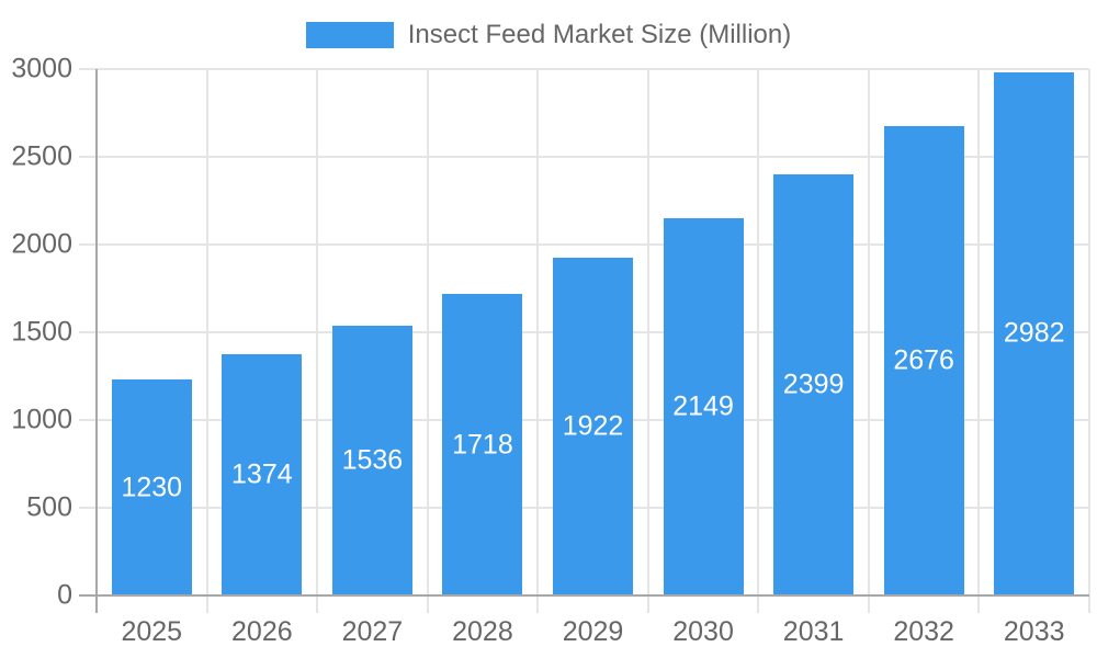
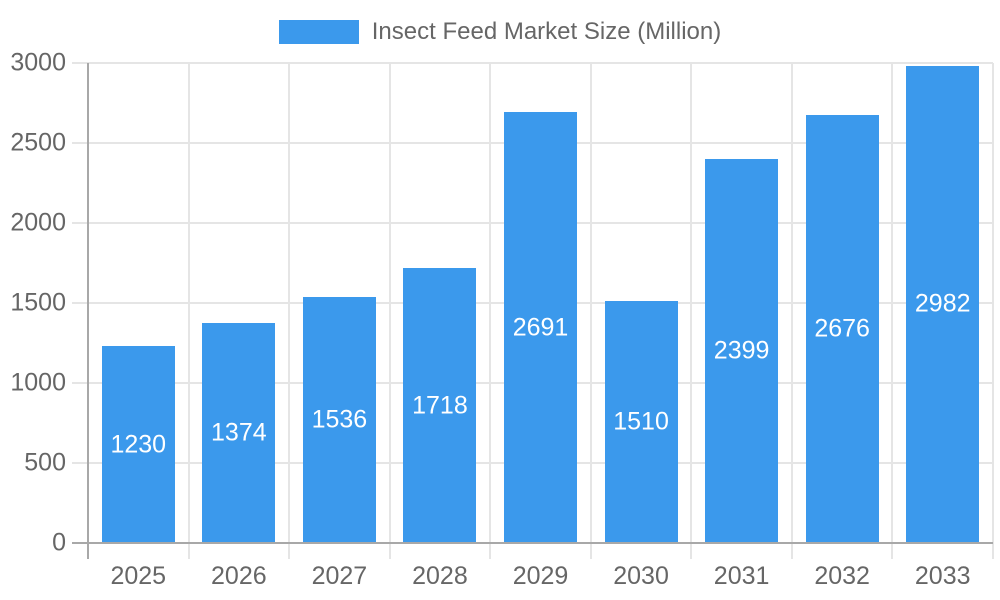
2029: 1922 -> 2691
2030: 2149 -> 1510
